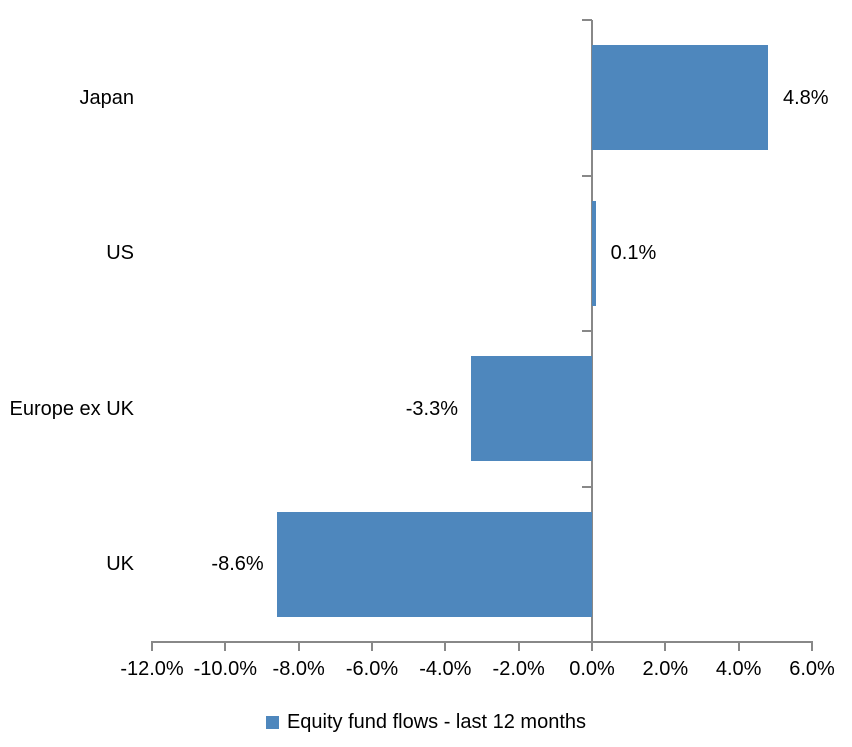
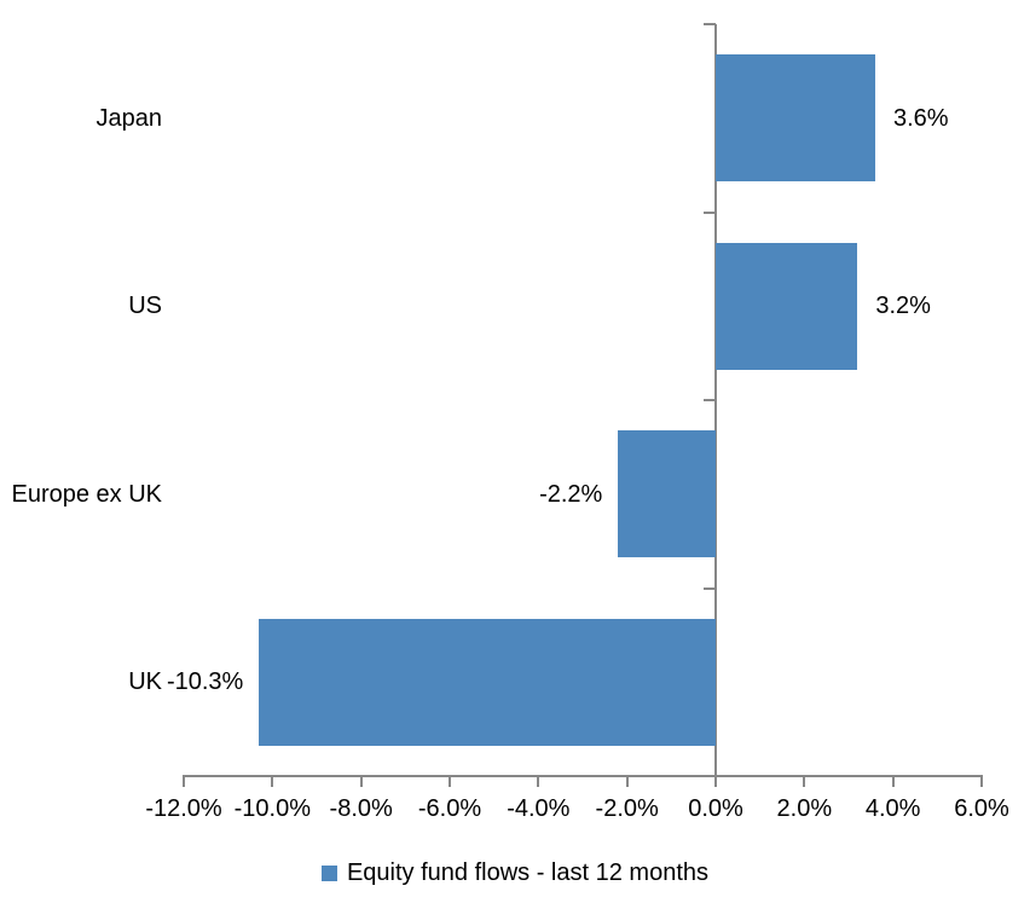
Japan: 4.8% -> 3.6%
US: 0.1% -> 3.2%
Europe ex UK: -3.3% -> -2.2%
UK: -8.6% -> -10.3%
